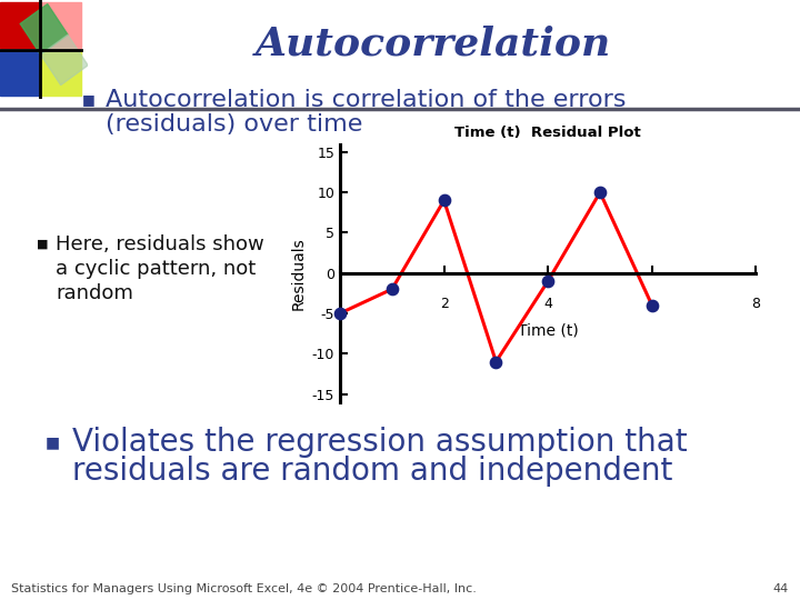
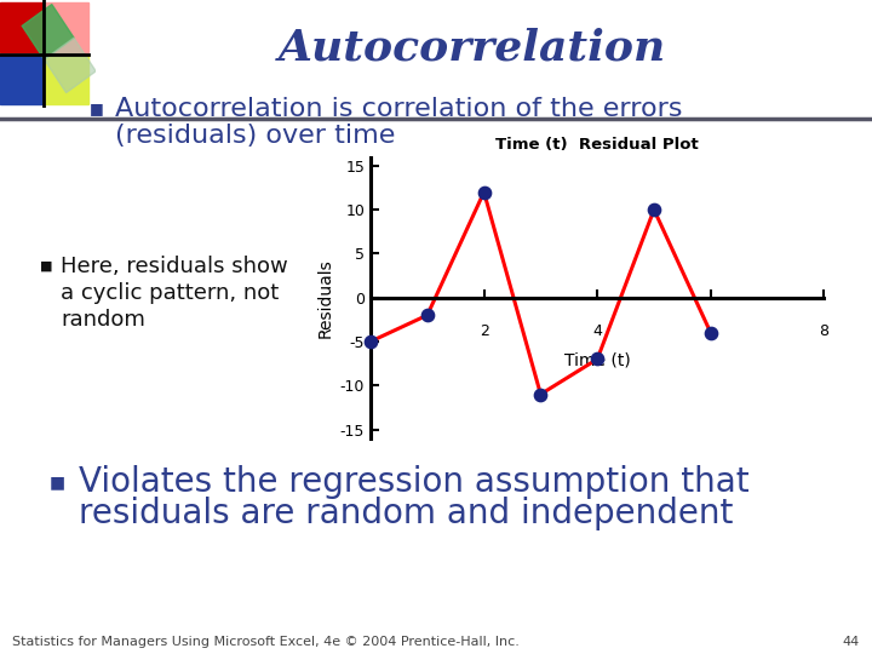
2: 9 -> 12
4: -1 -> -7
